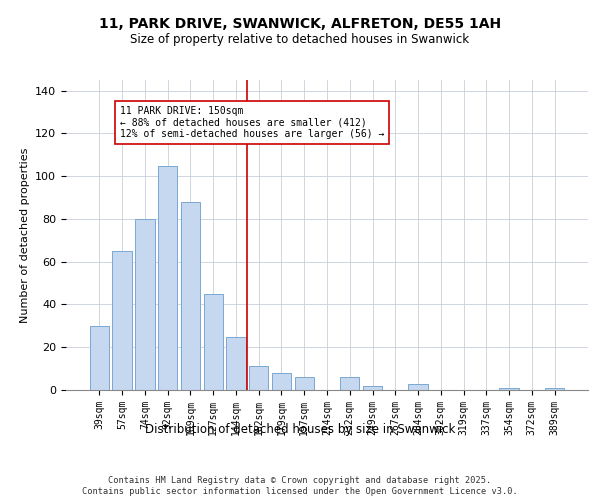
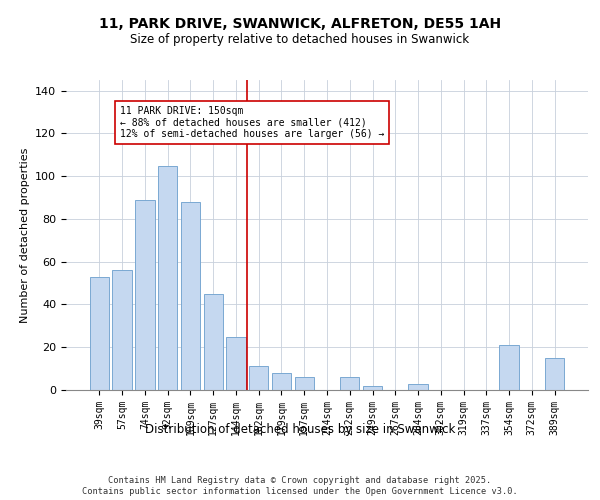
39sqm: 30 -> 53
57sqm: 65 -> 56
74sqm: 80 -> 89
354sqm: 1 -> 21
389sqm: 1 -> 15
